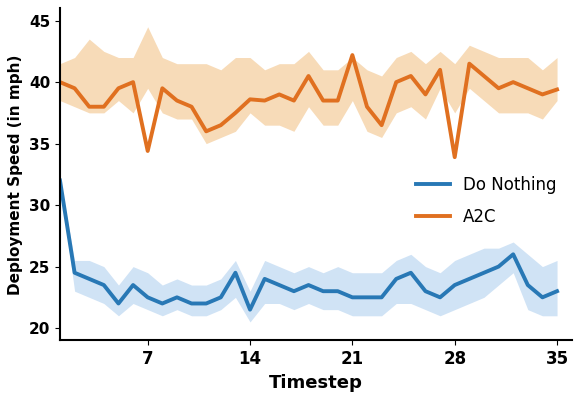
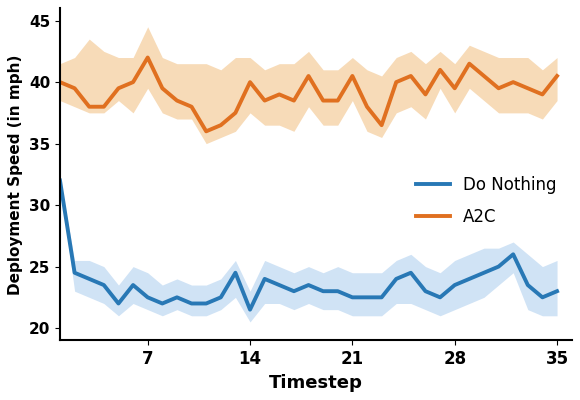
A2C/7: 34.4 -> 42.0
A2C/14: 38.6 -> 40.0
A2C/21: 42.2 -> 40.5
A2C/28: 33.9 -> 39.5
A2C/35: 39.4 -> 40.5
